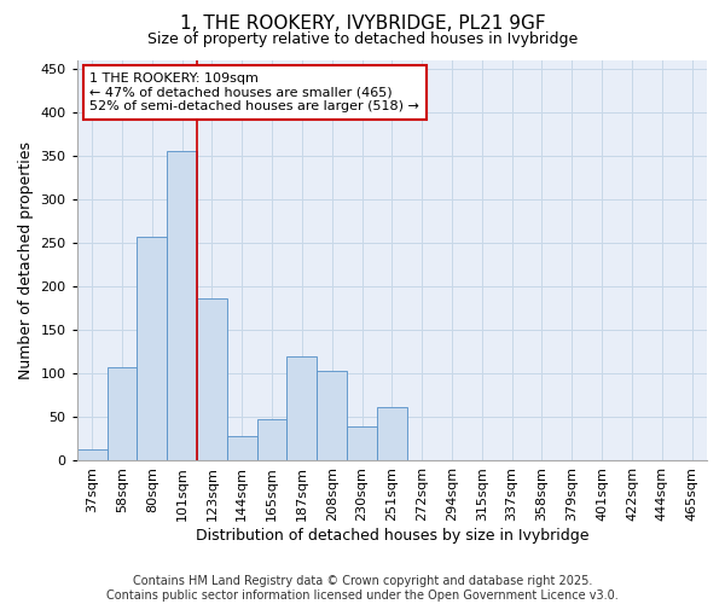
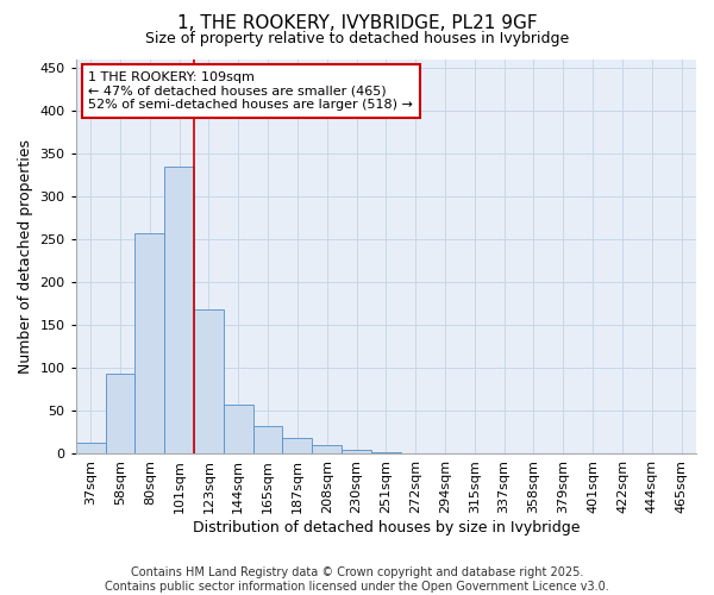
58sqm: 108 -> 93
101sqm: 356 -> 335
123sqm: 186 -> 168
144sqm: 28 -> 58
165sqm: 48 -> 33
187sqm: 120 -> 18
208sqm: 104 -> 10
230sqm: 40 -> 5
251sqm: 62 -> 2
